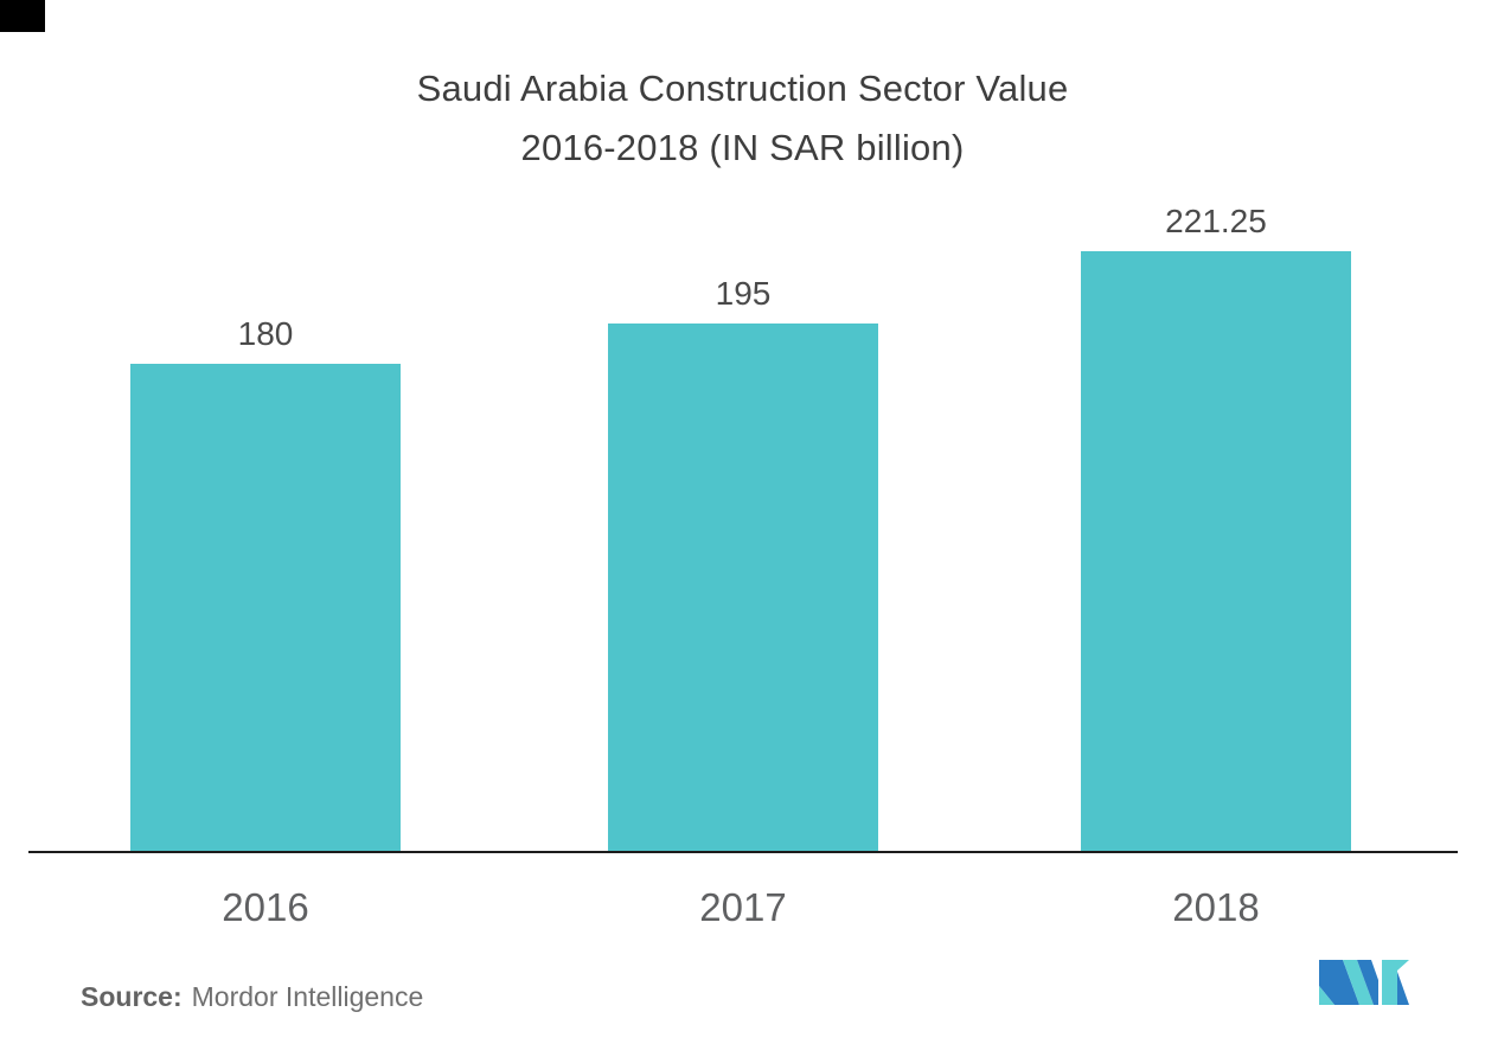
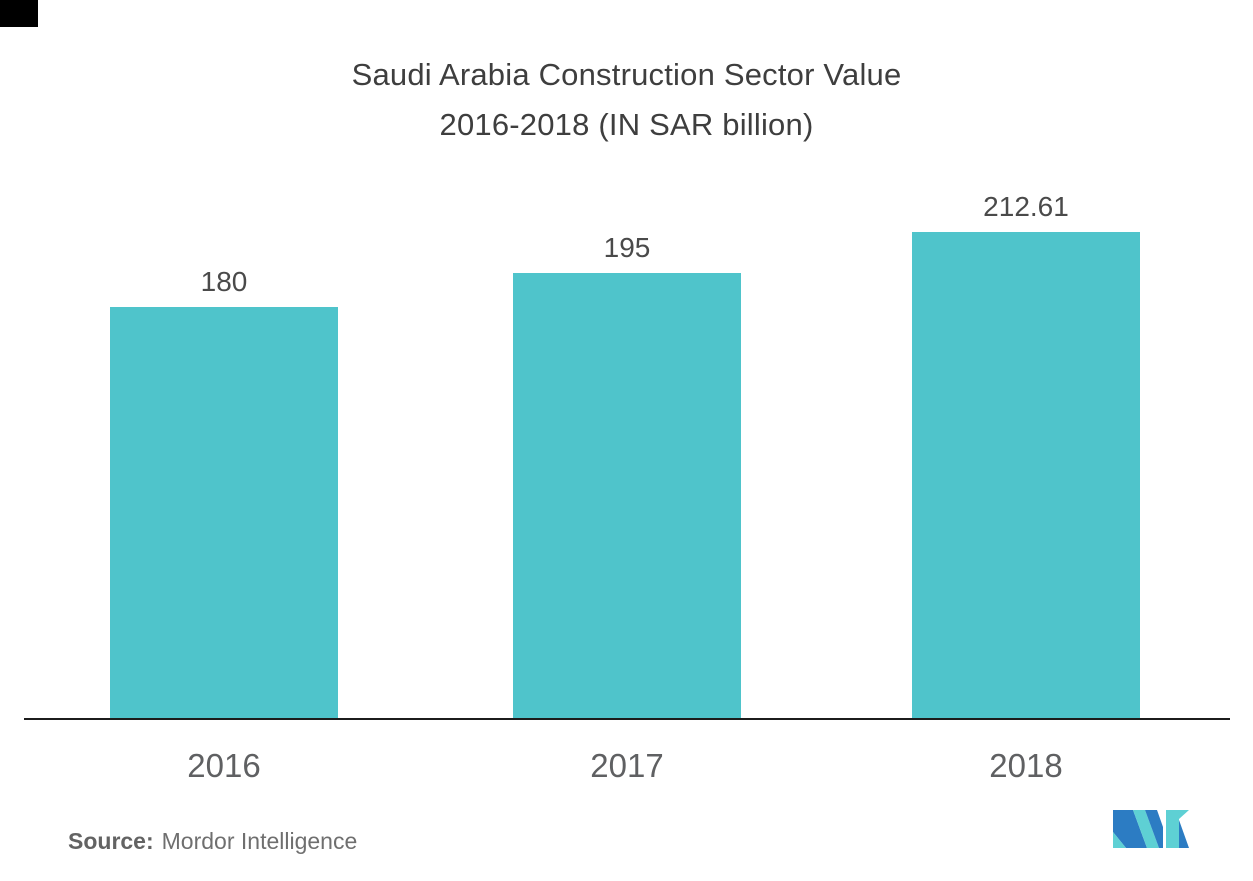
2018: 221.25 -> 212.61
